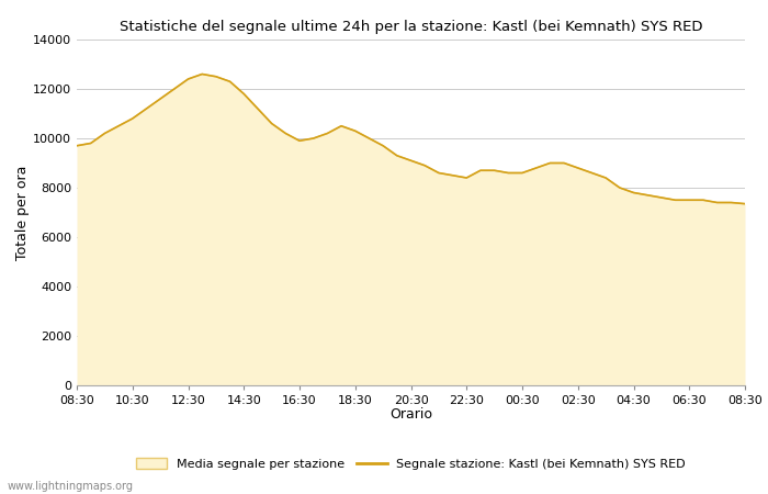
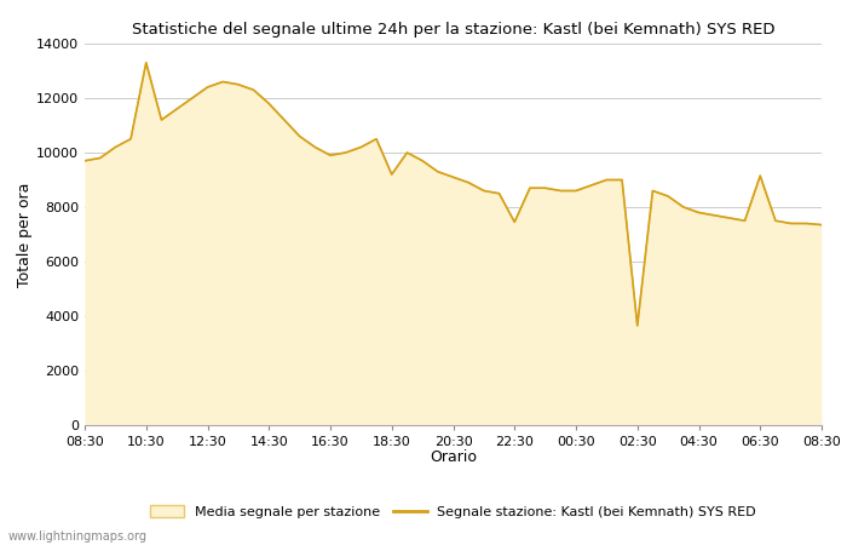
10:30: 10800 -> 13300
18:30: 10300 -> 9200
22:30: 8400 -> 7450
02:30: 8800 -> 3650
06:30: 7500 -> 9150
